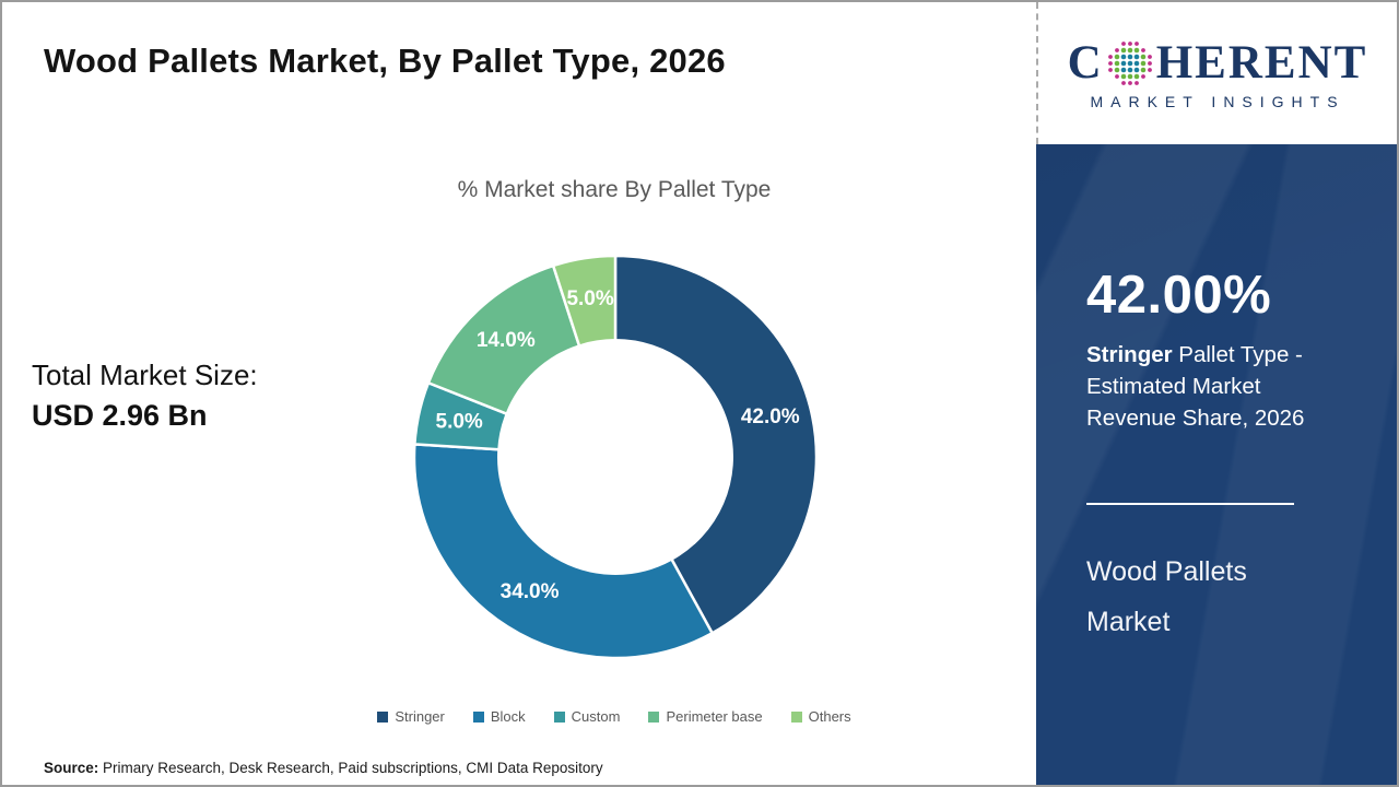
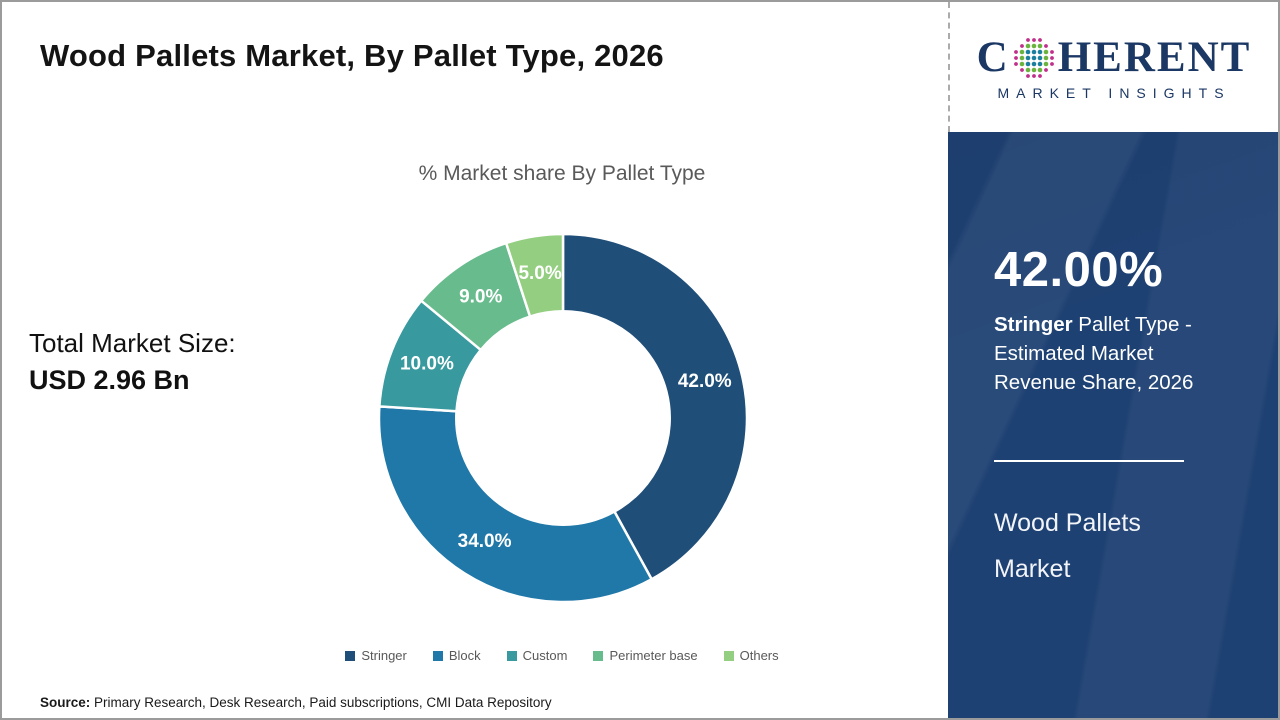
Custom: 5.0% -> 10.0%
Perimeter base: 14.0% -> 9.0%
